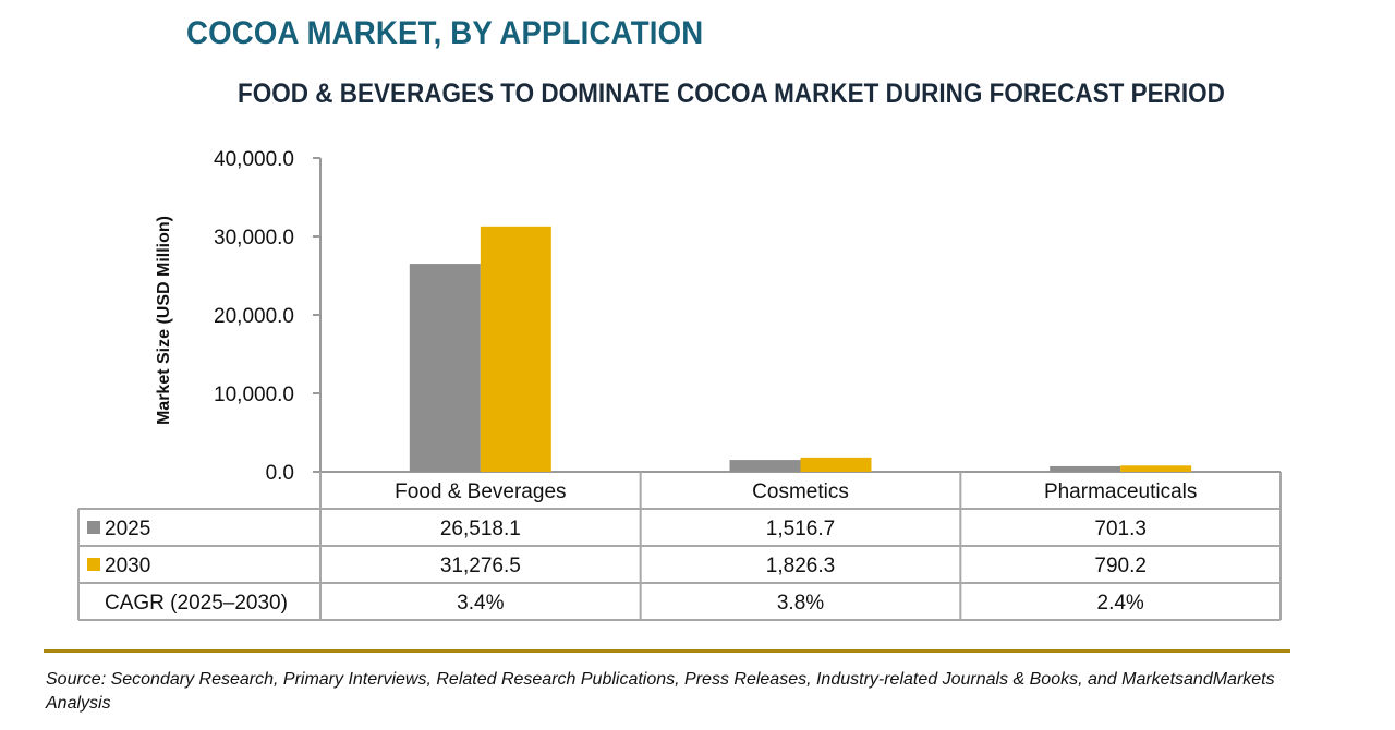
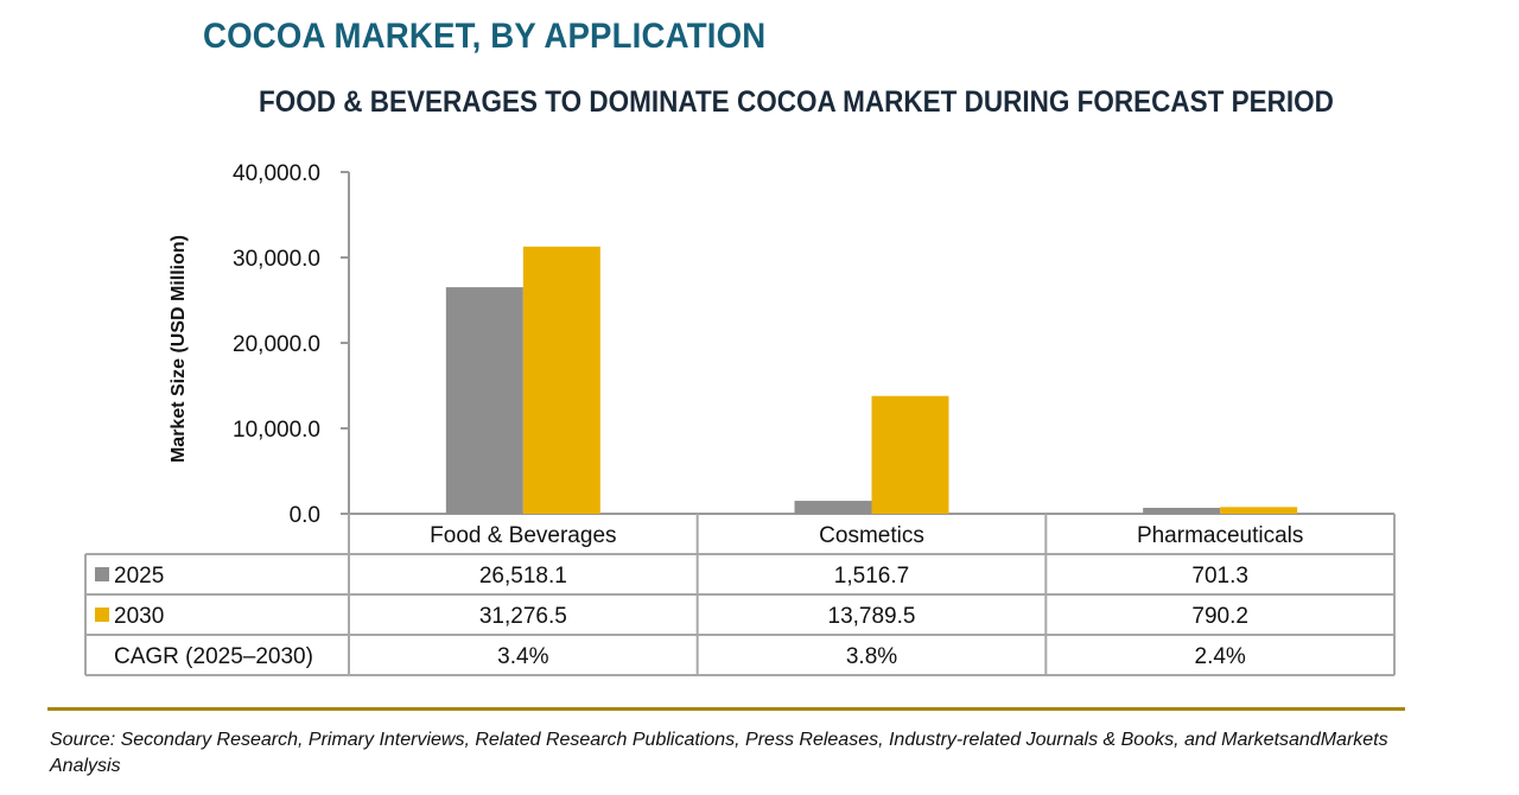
2030/Cosmetics: 1,826.3 -> 13,789.5
